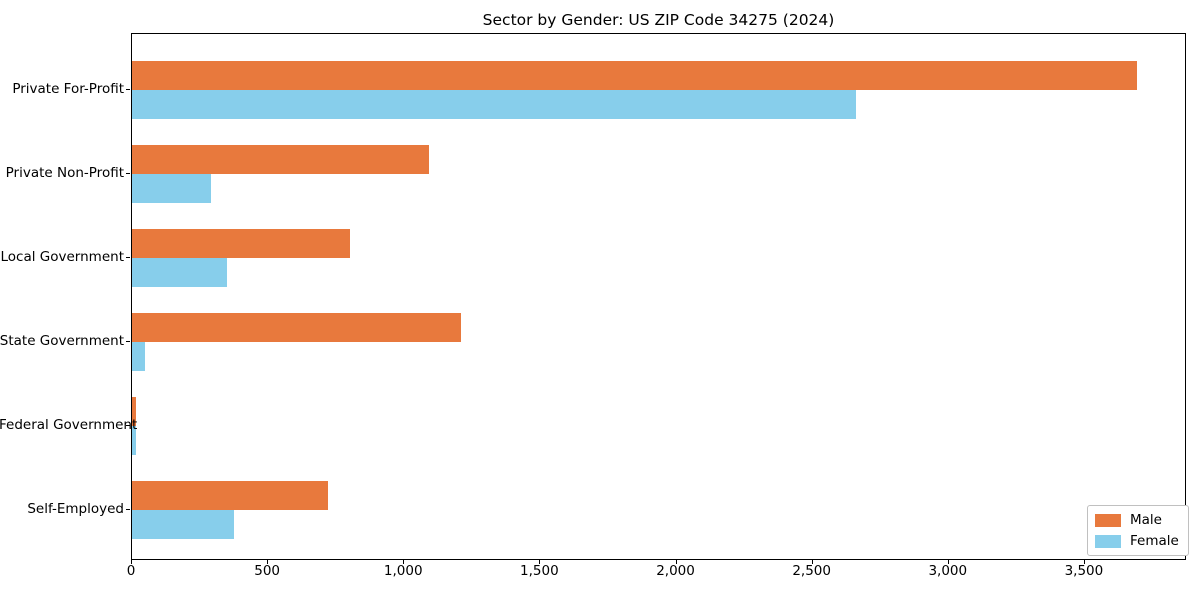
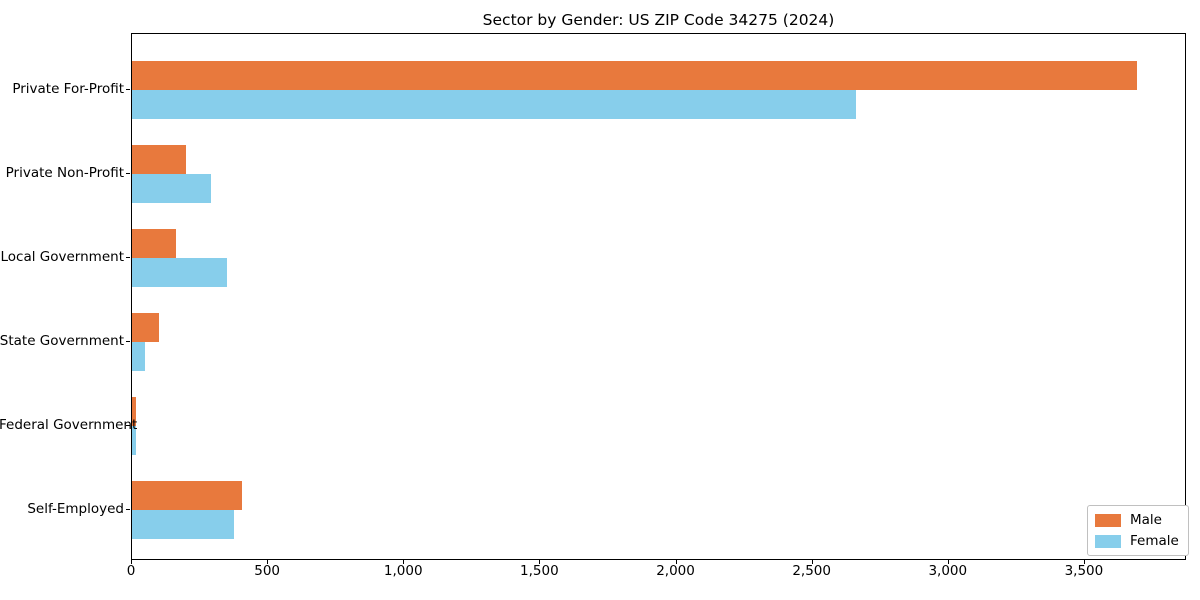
Male/Private Non-Profit: 1090 -> 200
Male/Local Government: 800 -> 160
Male/State Government: 1210 -> 100
Male/Self-Employed: 720 -> 400
